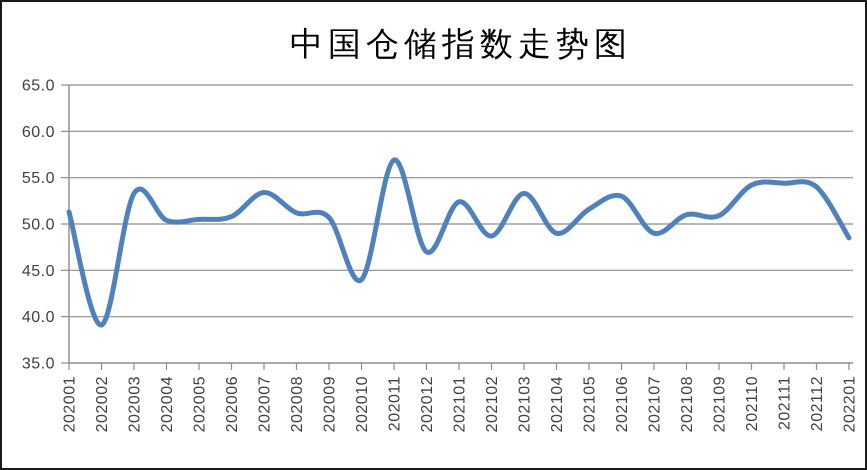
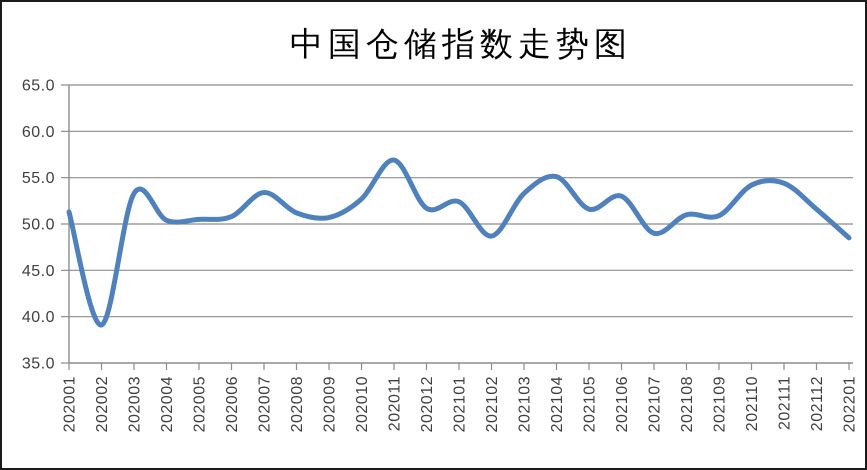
202010: 44 -> 53
202012: 47 -> 52
202104: 49 -> 55
202112: 54 -> 52
